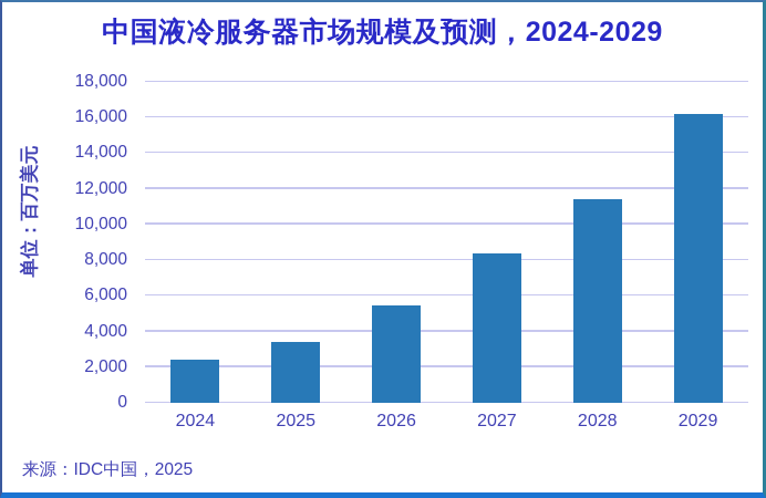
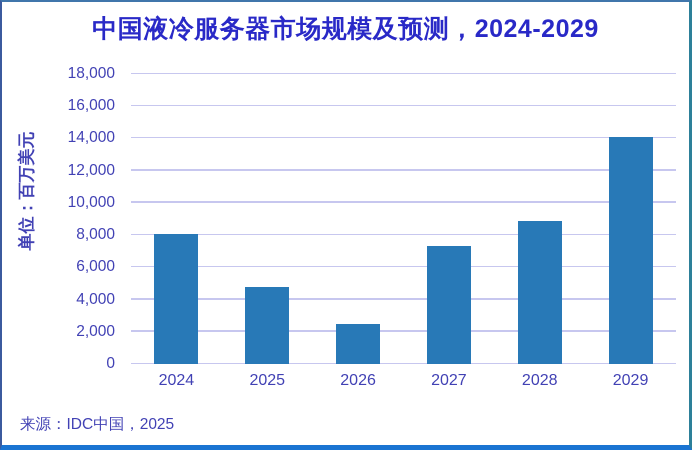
2024: 2400 -> 8100
2025: 3400 -> 4800
2026: 5400 -> 2500
2027: 8400 -> 7300
2028: 11400 -> 8900
2029: 16200 -> 14100
